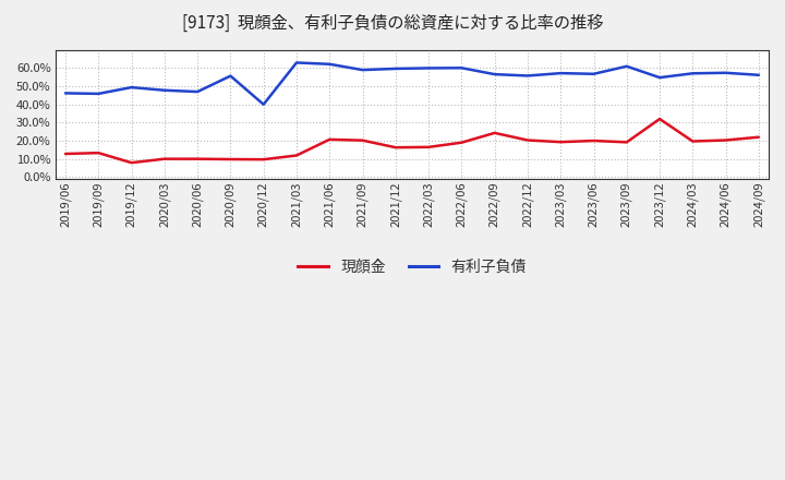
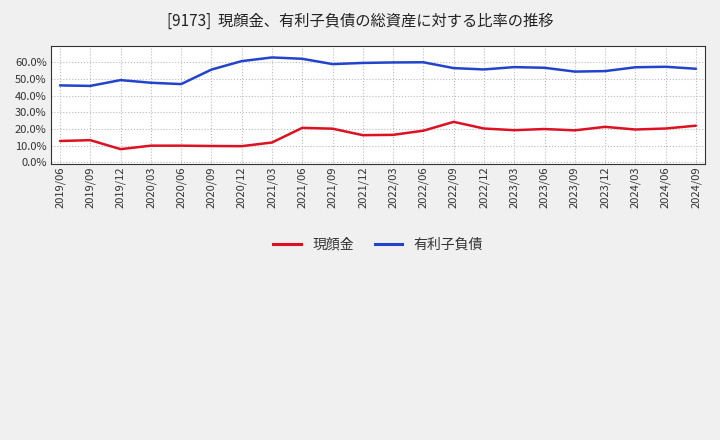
有利子負債/2020/12: 40% -> 61%
有利子負債/2023/09: 61% -> 55%
現顔金/2023/12: 32% -> 21%
